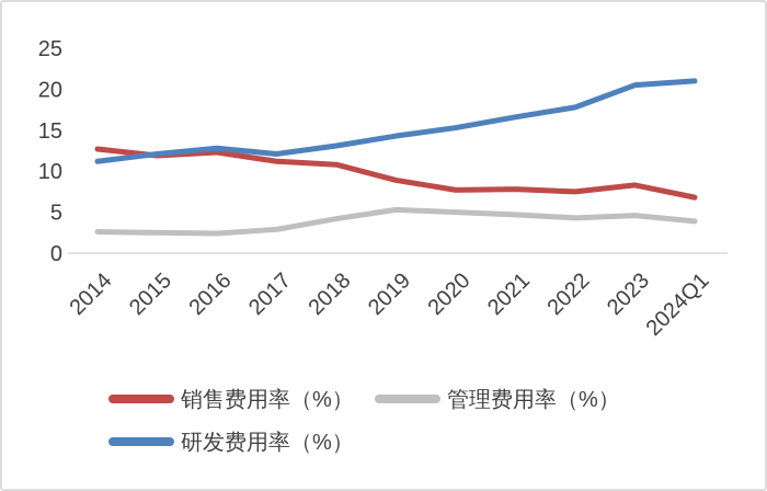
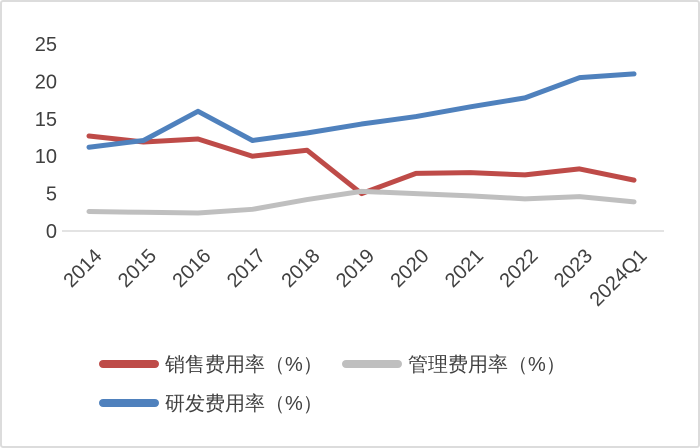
研发费用率（%）/2016: 13 -> 16
销售费用率（%）/2017: 11 -> 10
销售费用率（%）/2019: 9 -> 5
